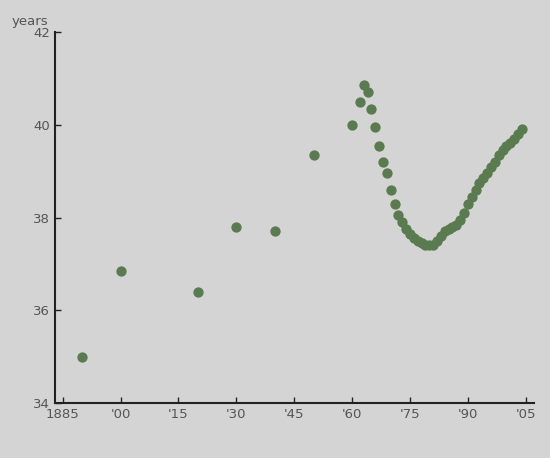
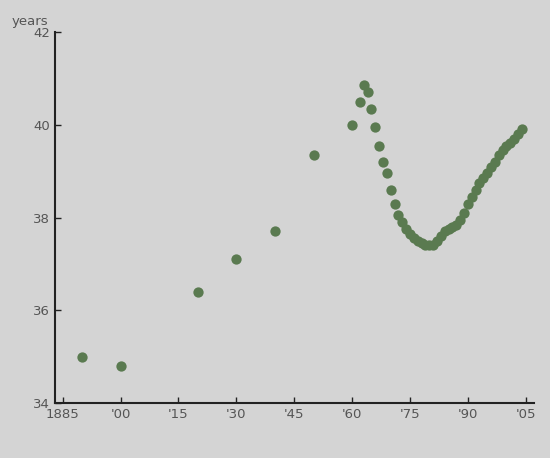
'00: 36.85 -> 34.80
'30: 37.80 -> 37.10
